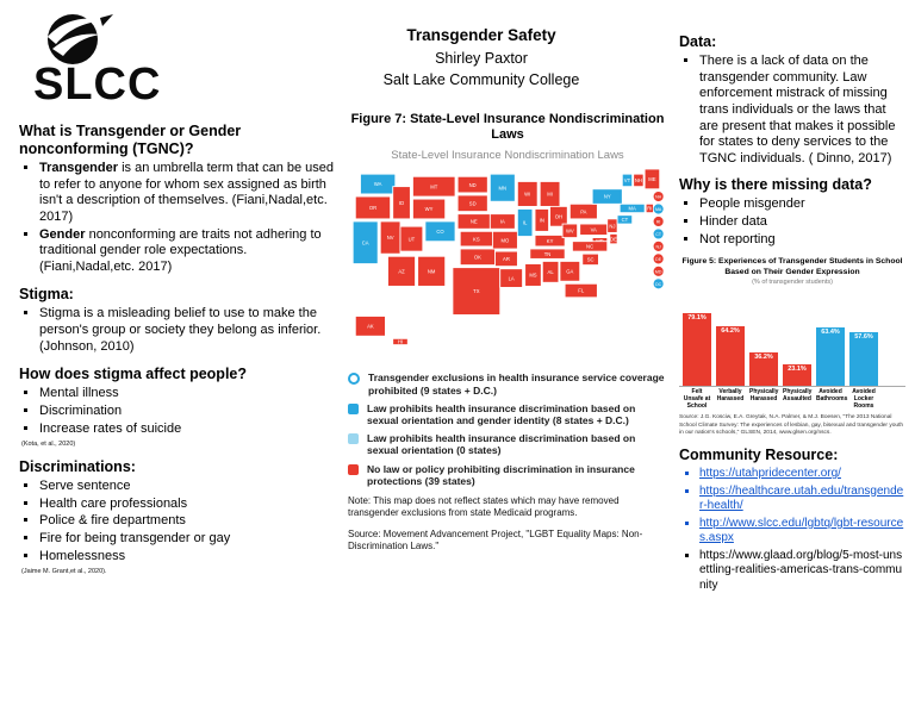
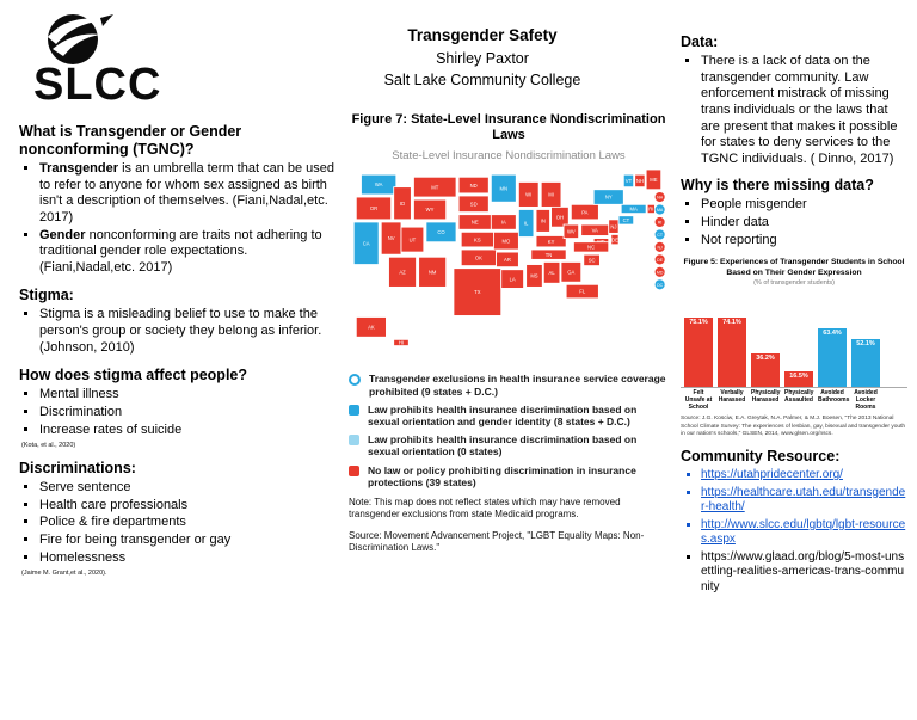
Felt Unsafe at School: 79.1% -> 75.1%
Verbally Harassed: 64.2% -> 74.1%
Physically Assaulted: 23.1% -> 16.5%
Avoided Locker Rooms: 57.6% -> 52.1%
